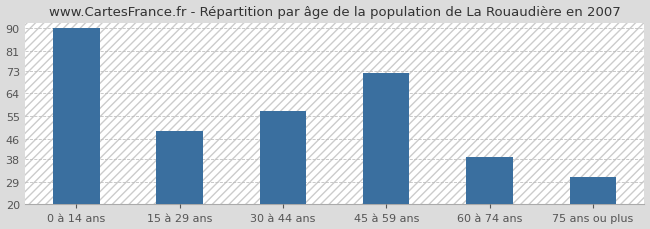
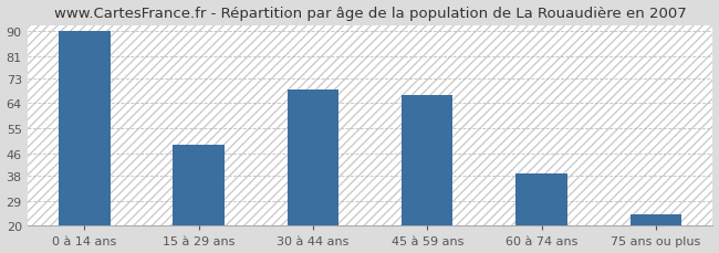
30 à 44 ans: 57 -> 69
45 à 59 ans: 72 -> 67
75 ans ou plus: 31 -> 24
